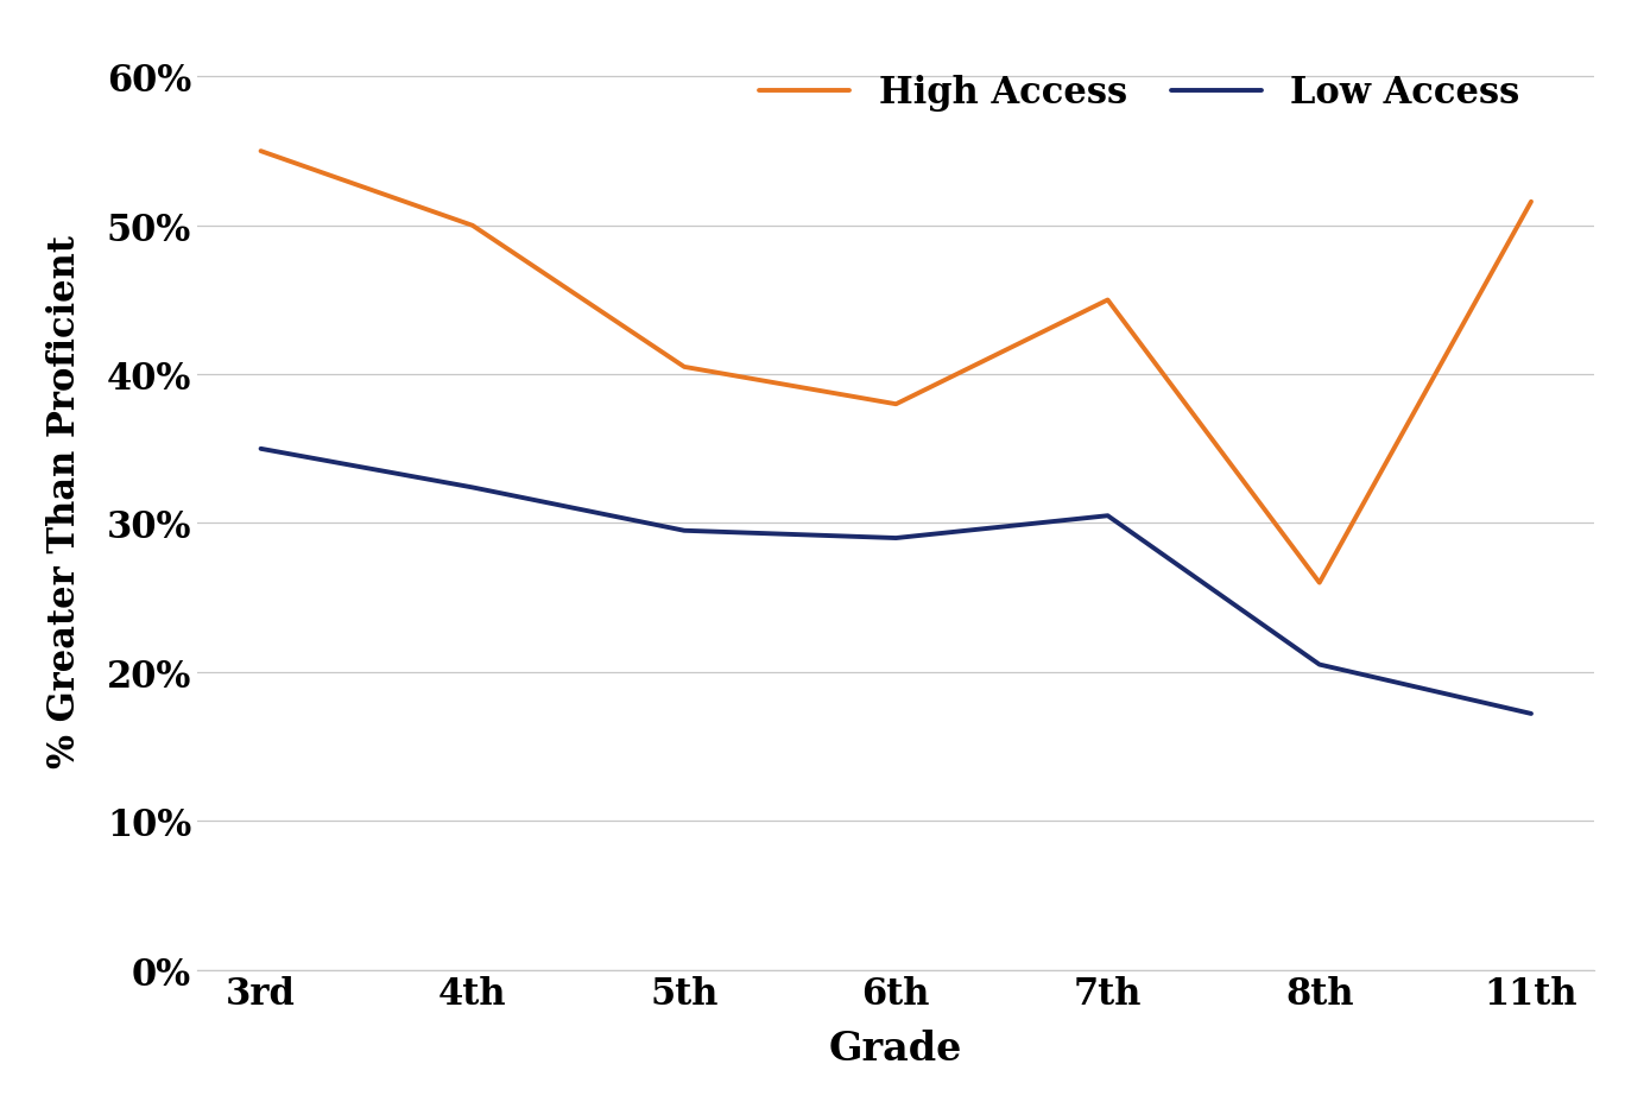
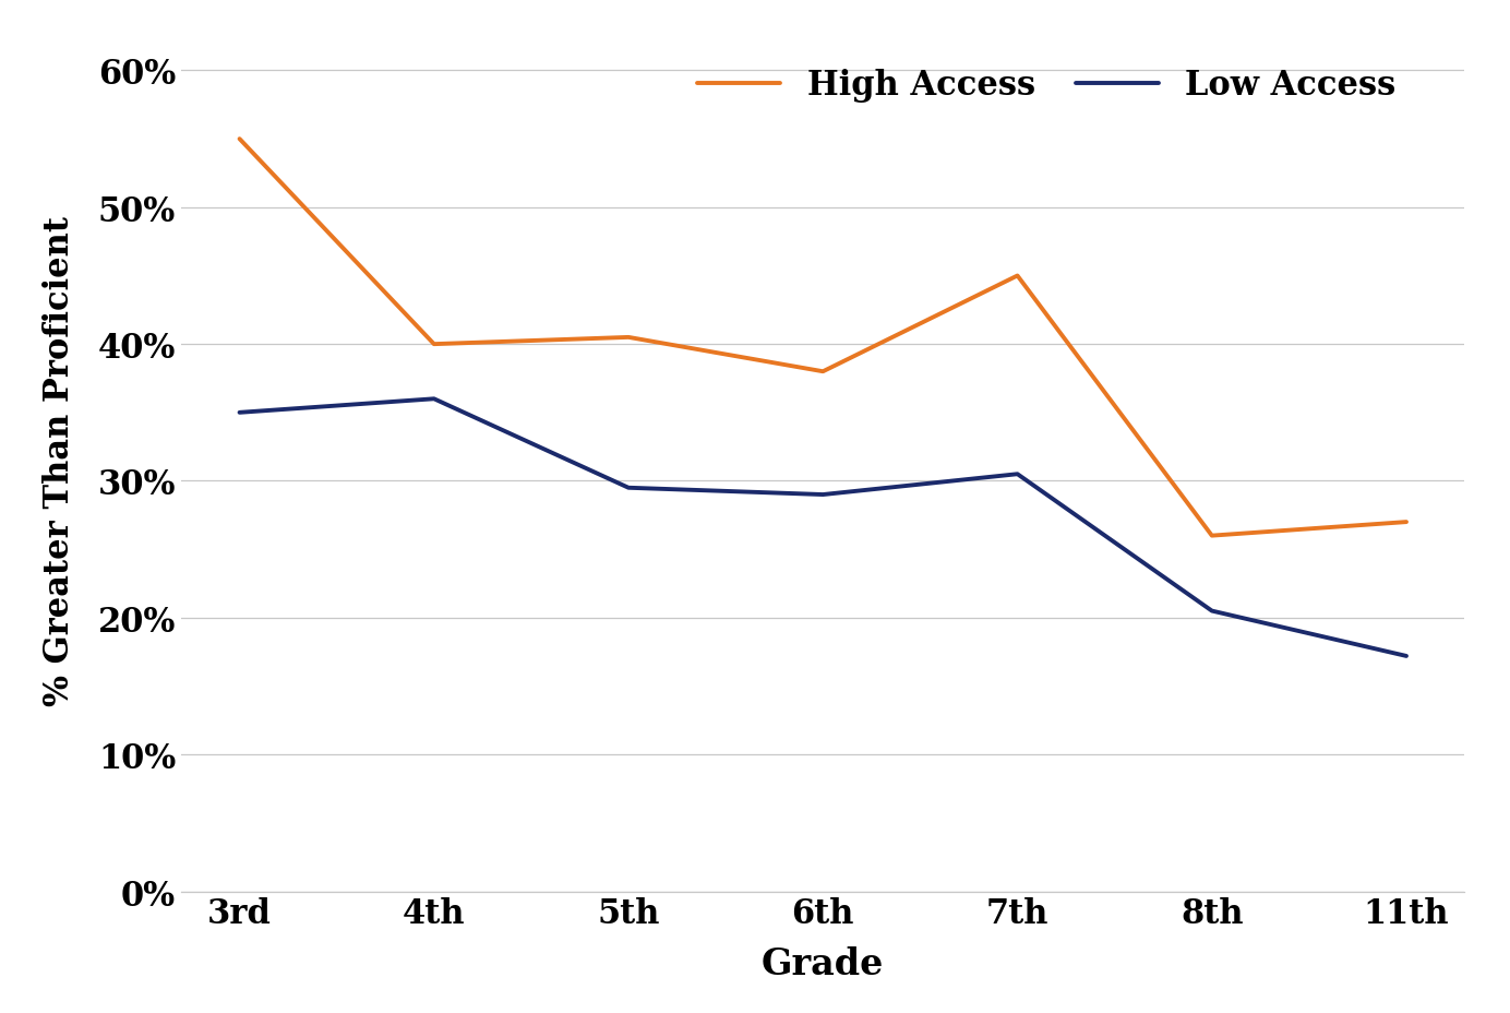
High Access/4th: 50.0% -> 40.0%
Low Access/4th: 32.4% -> 36.0%
High Access/11th: 51.6% -> 27.0%
